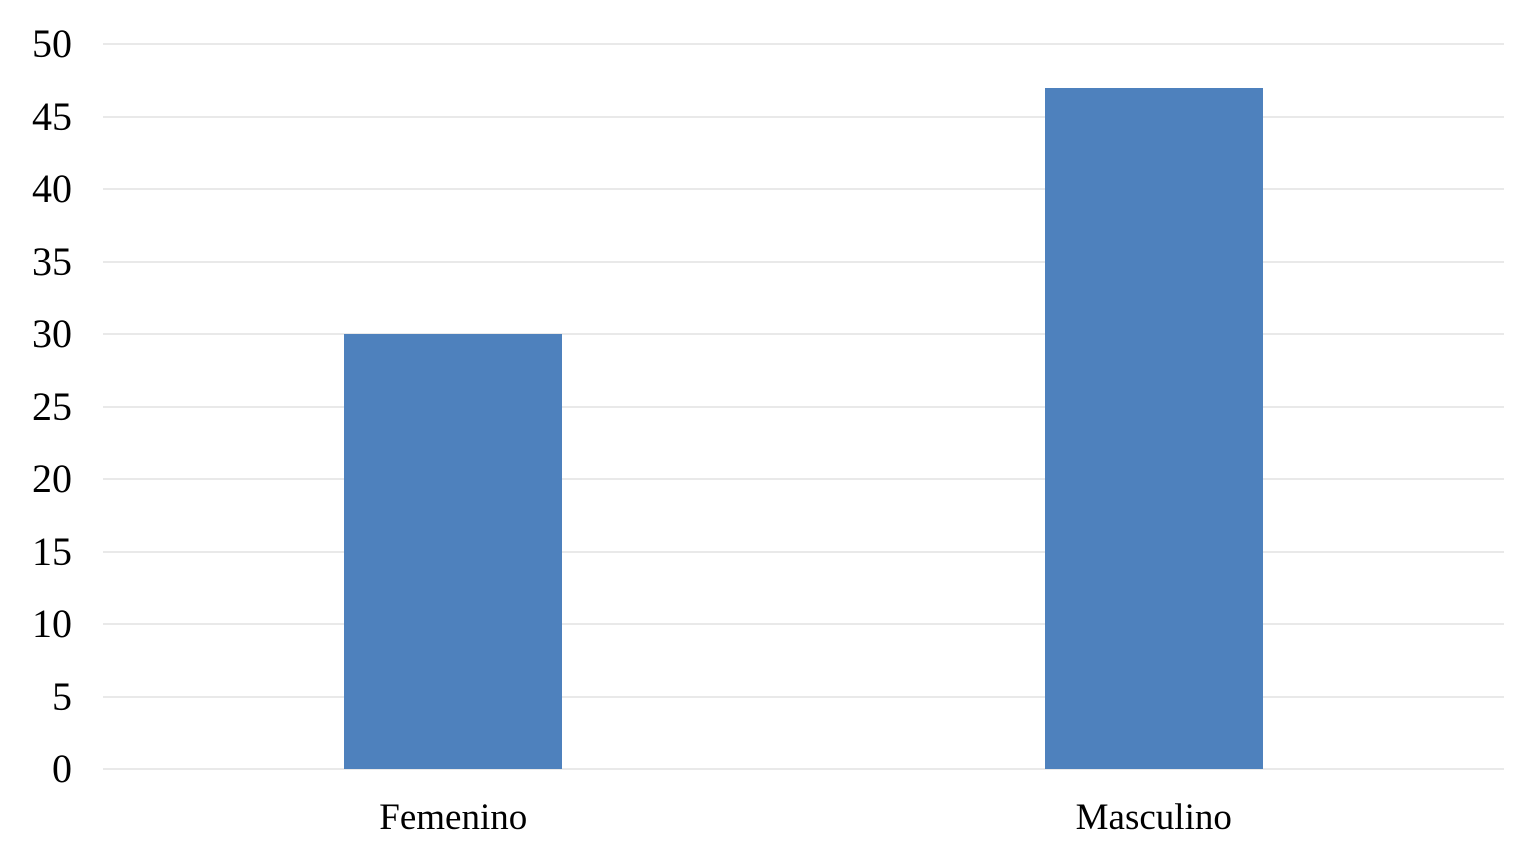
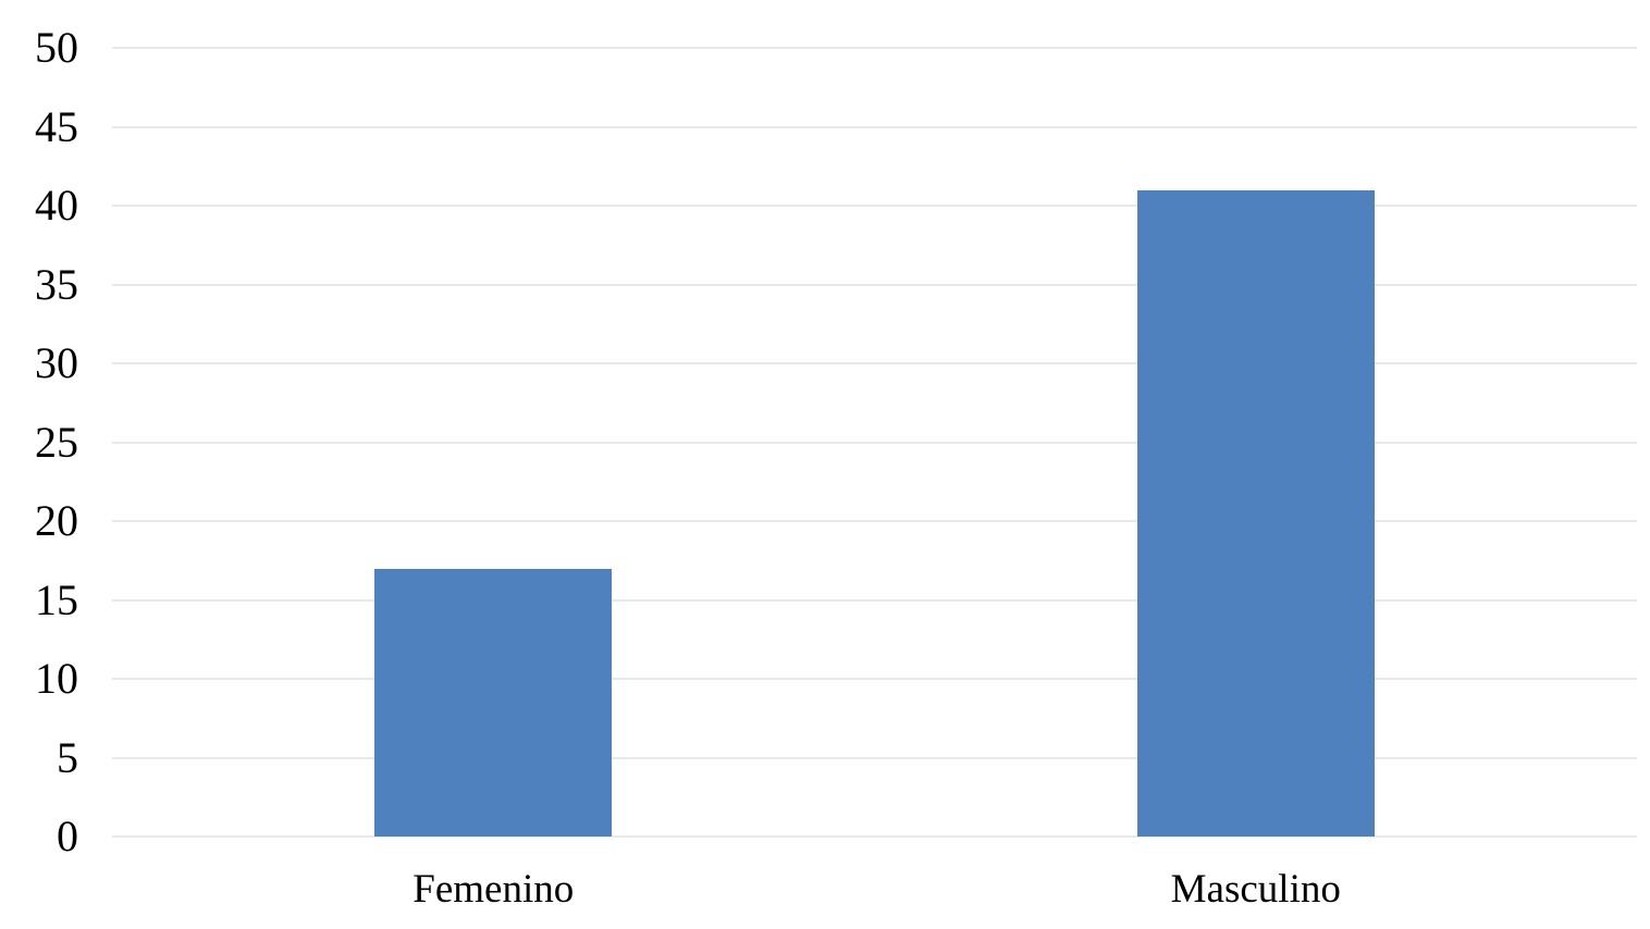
Femenino: 30 -> 17
Masculino: 47 -> 41
